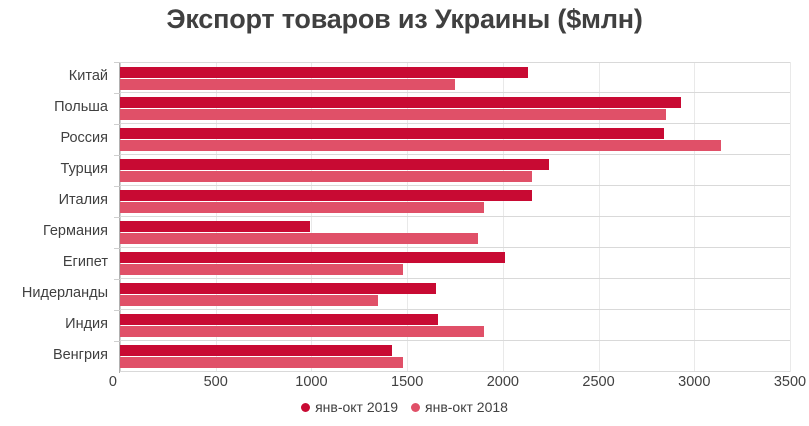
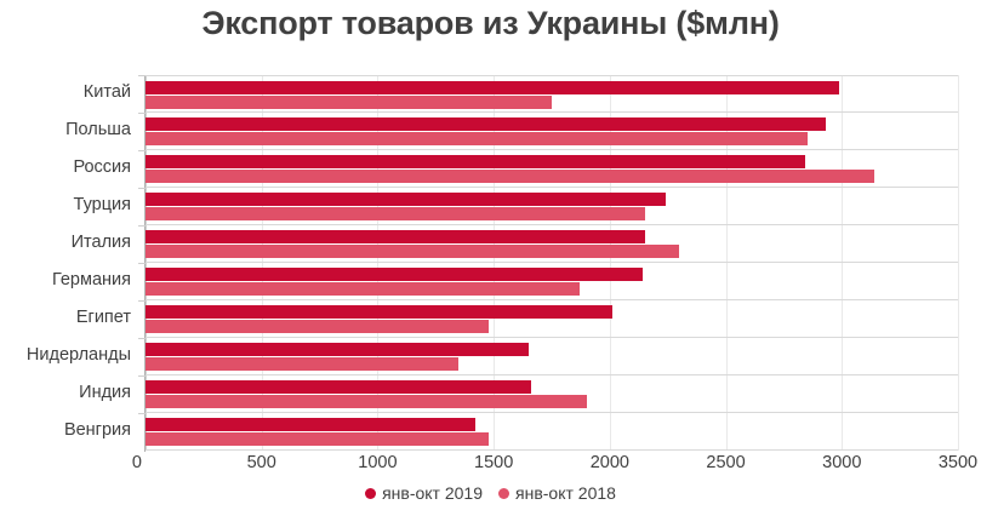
янв-окт 2019/Китай: 2130 -> 2990
янв-окт 2018/Италия: 1900 -> 2300
янв-окт 2019/Германия: 990 -> 2140
